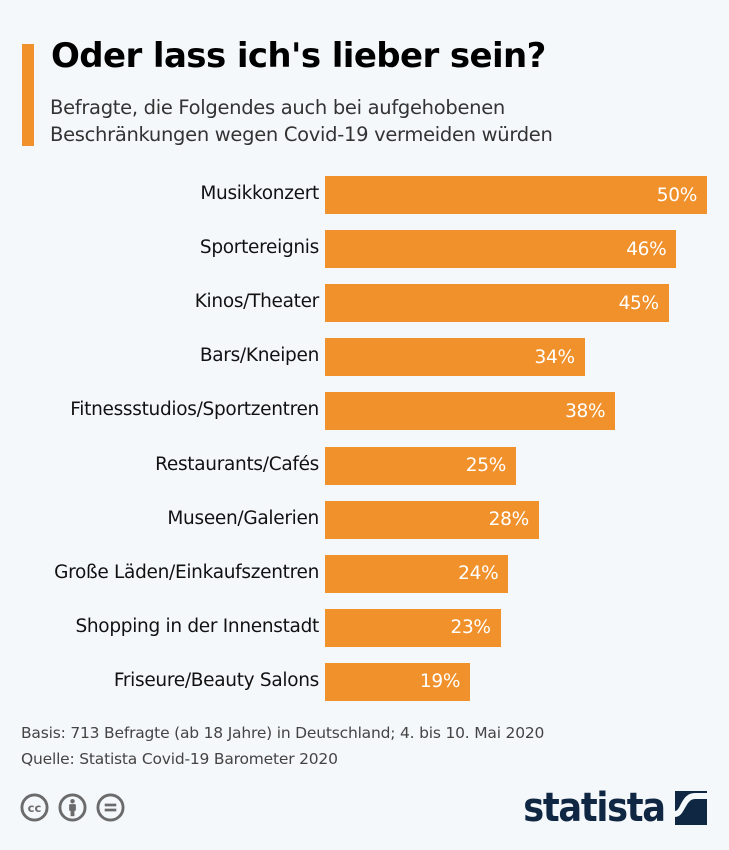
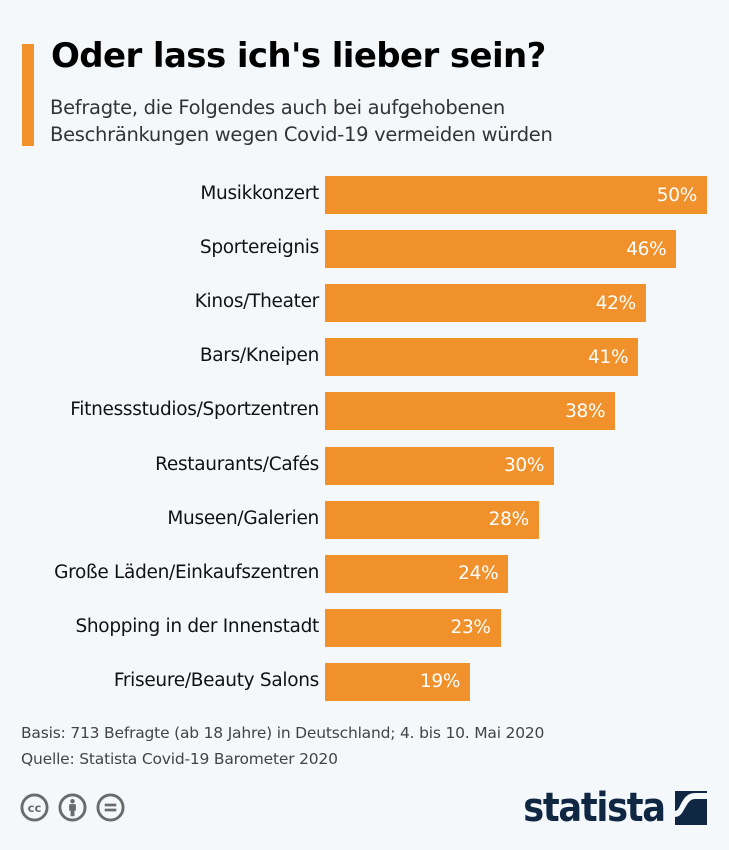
Kinos/Theater: 45% -> 42%
Bars/Kneipen: 34% -> 41%
Restaurants/Cafés: 25% -> 30%
